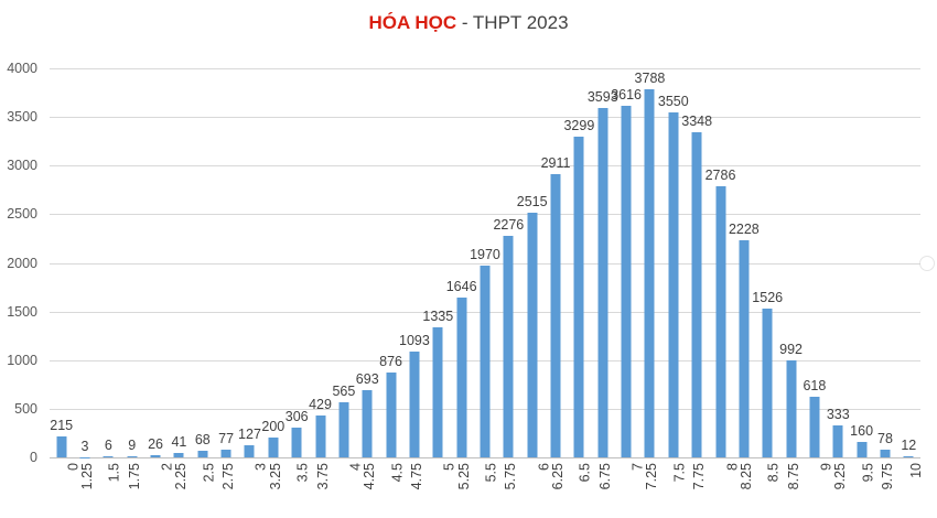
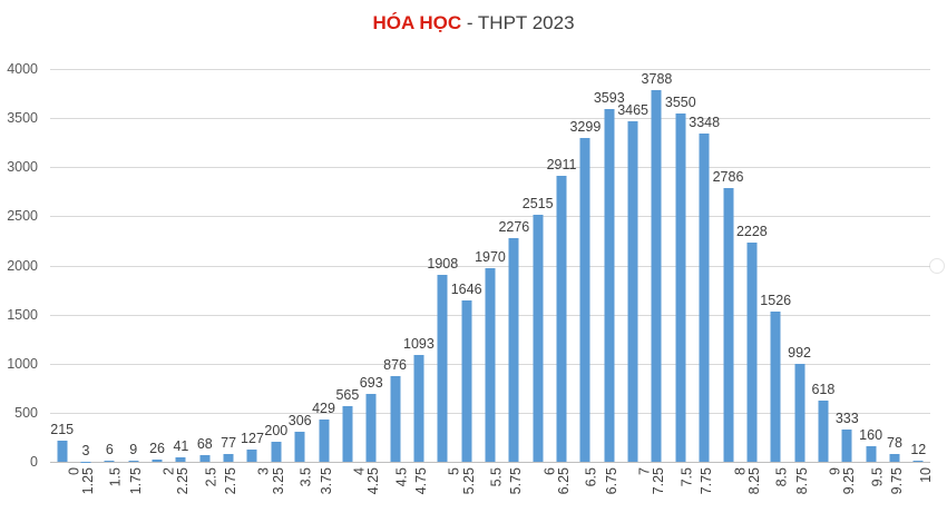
5: 1335 -> 1908
7: 3616 -> 3465
